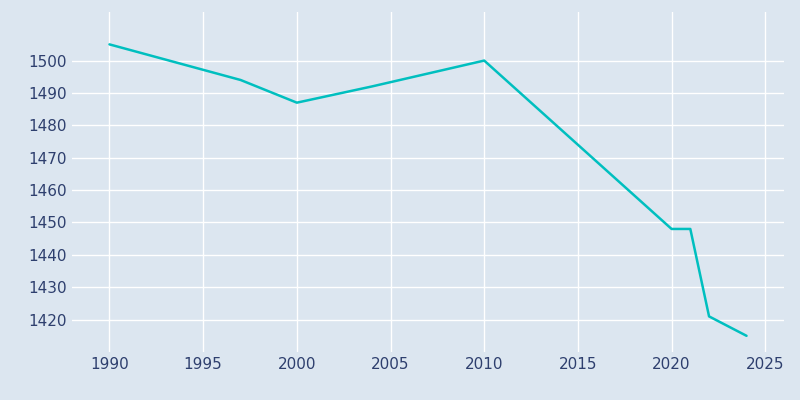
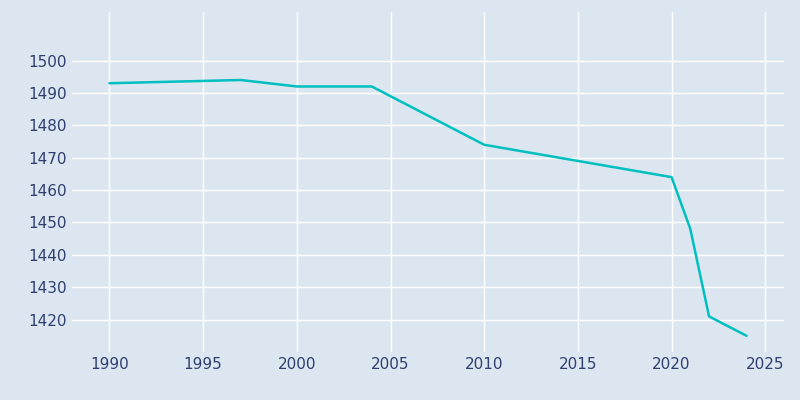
1990: 1505 -> 1493
2000: 1487 -> 1492
2010: 1500 -> 1474
2020: 1448 -> 1464
